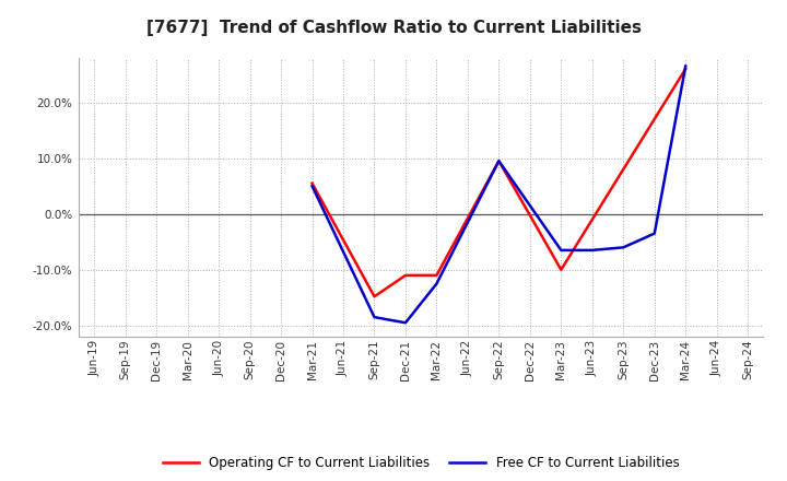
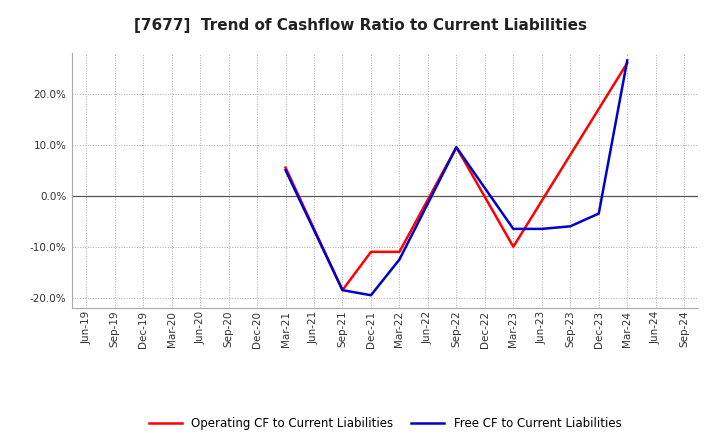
Operating CF to Current Liabilities/Sep-21: -14.8% -> -18.5%
